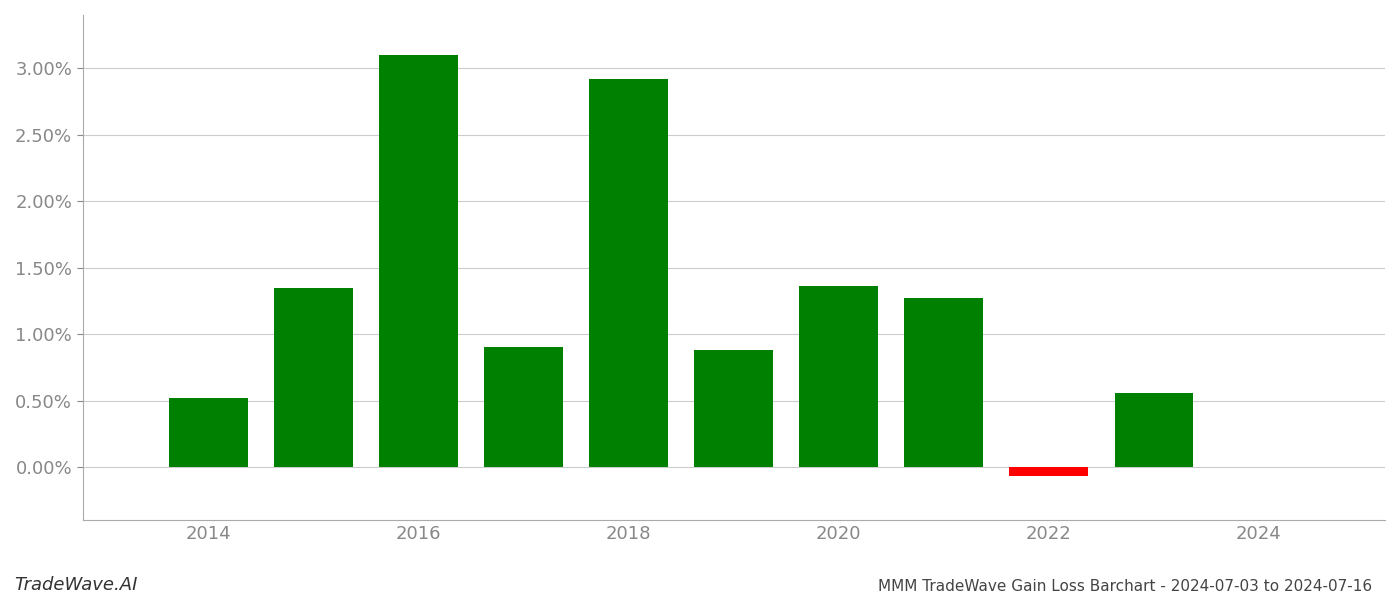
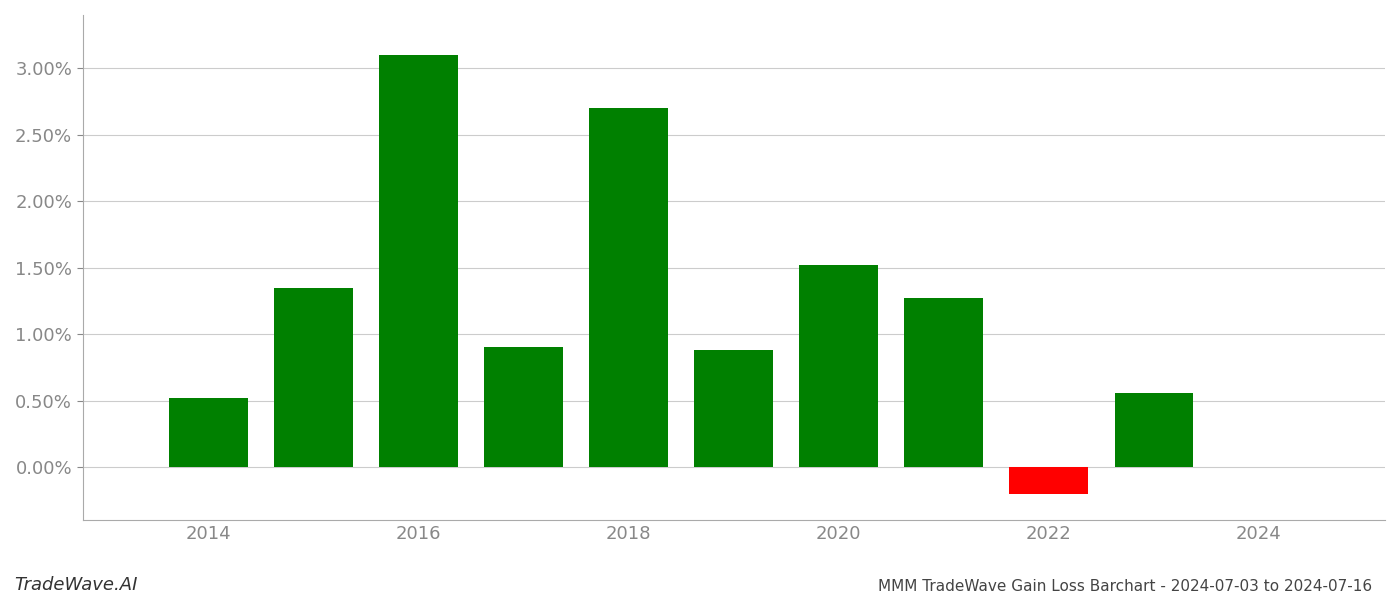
2018: 2.92% -> 2.70%
2020: 1.36% -> 1.52%
2022: -0.07% -> -0.20%
